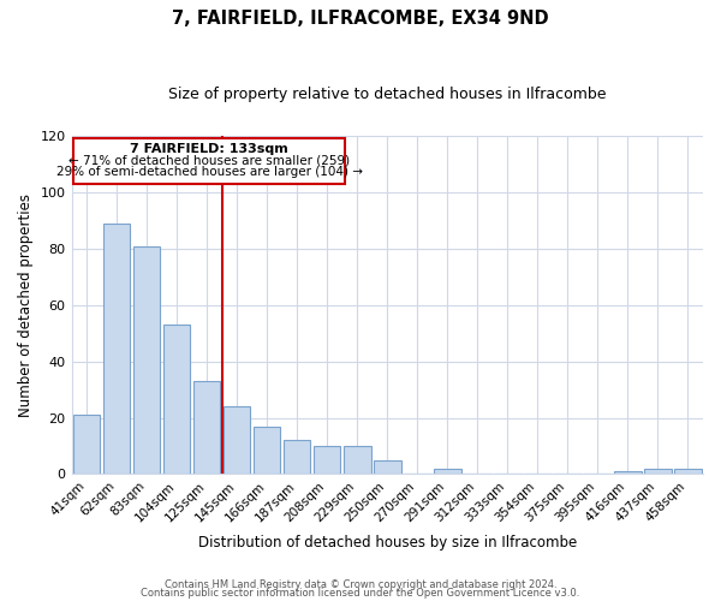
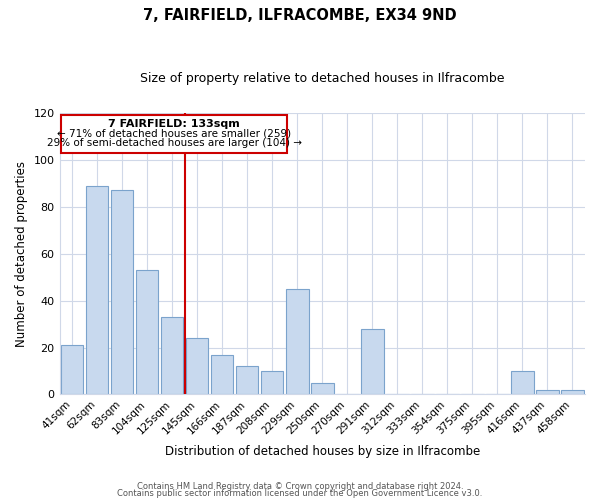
83sqm: 81 -> 87
229sqm: 10 -> 45
291sqm: 2 -> 28
416sqm: 1 -> 10
